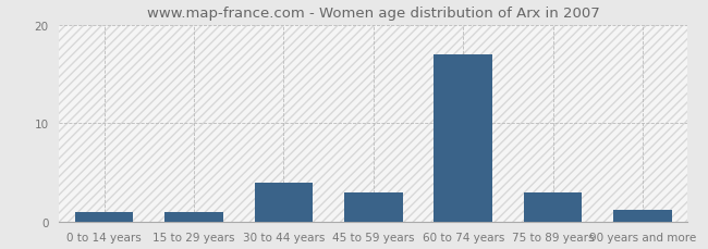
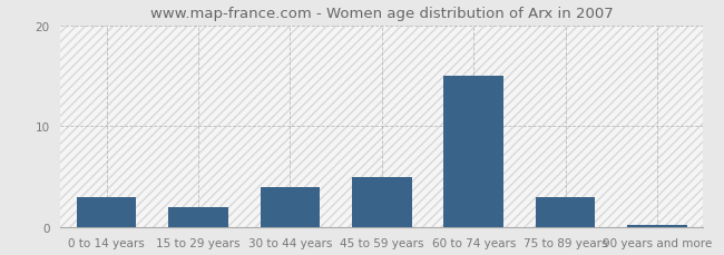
0 to 14 years: 1.0 -> 3.0
15 to 29 years: 1.0 -> 2.0
45 to 59 years: 3.0 -> 5.0
60 to 74 years: 17.0 -> 15.0
90 years and more: 1.2 -> 0.2
